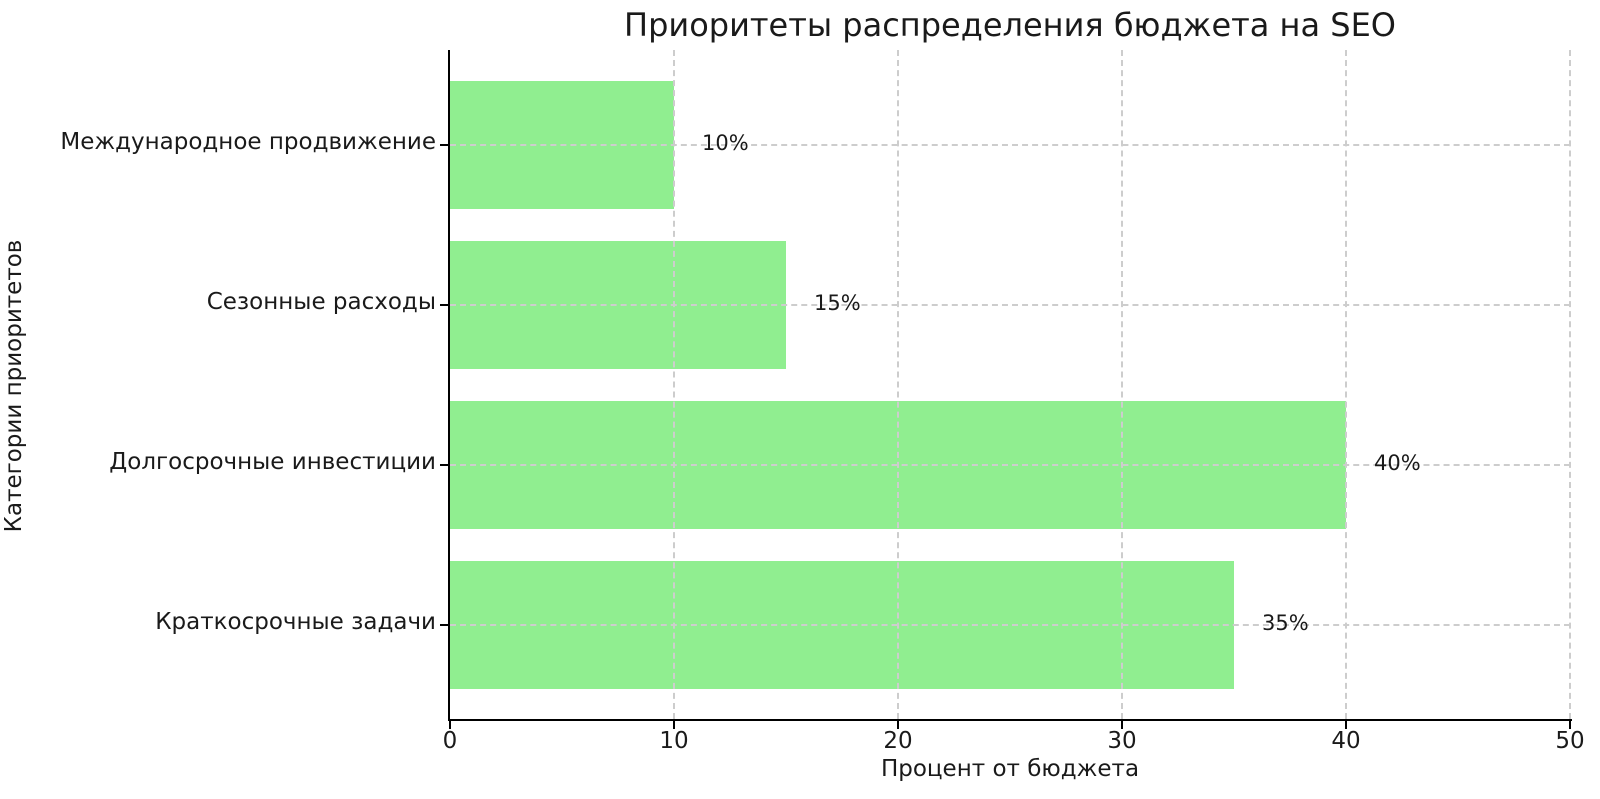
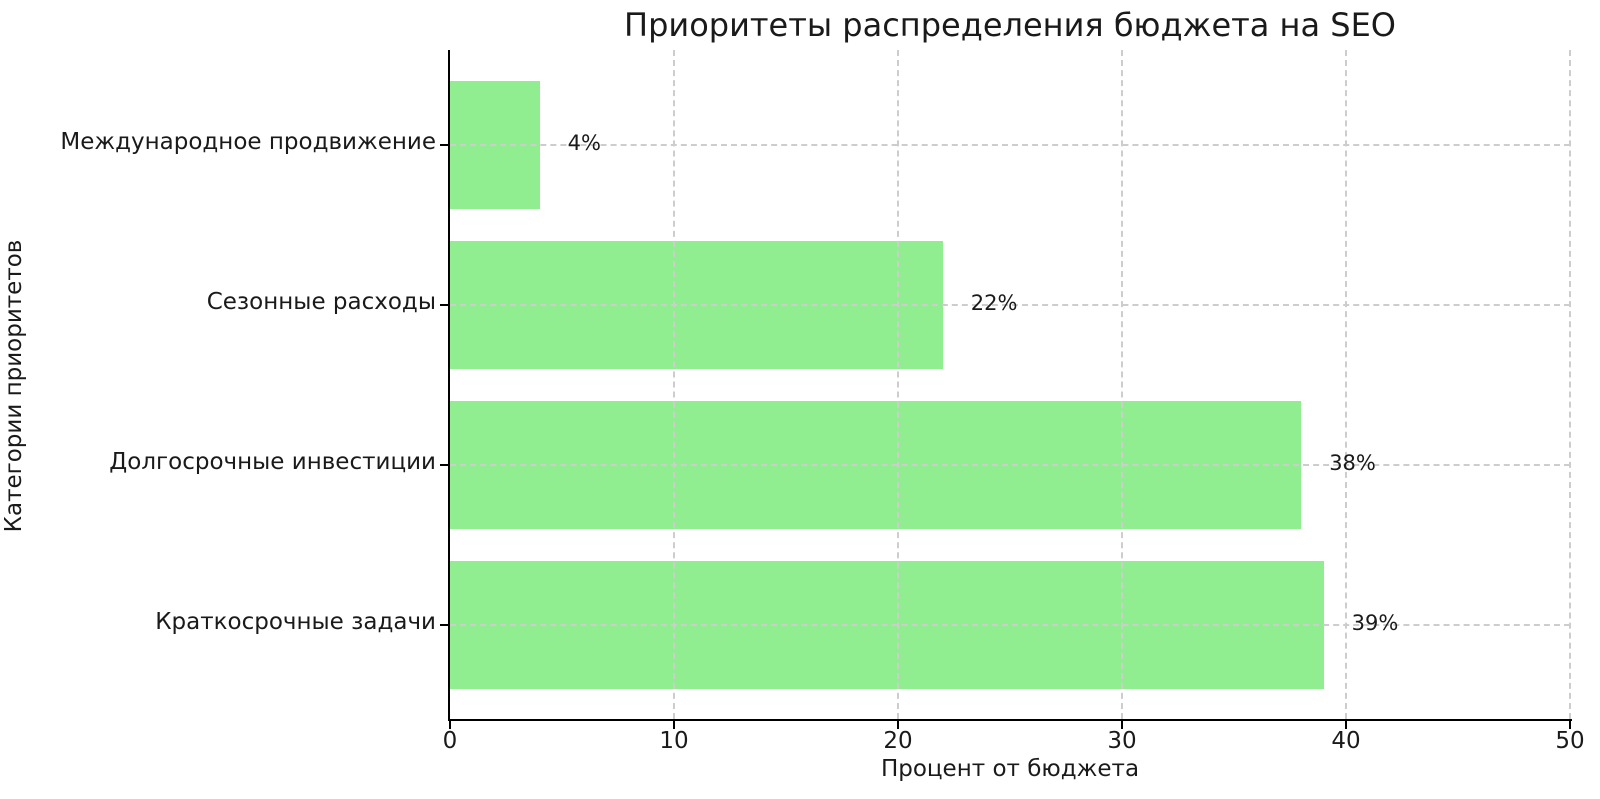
Международное продвижение: 10% -> 4%
Сезонные расходы: 15% -> 22%
Долгосрочные инвестиции: 40% -> 38%
Краткосрочные задачи: 35% -> 39%
